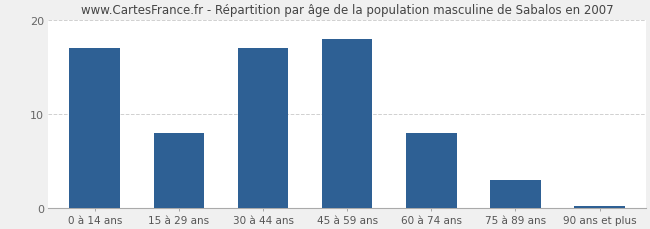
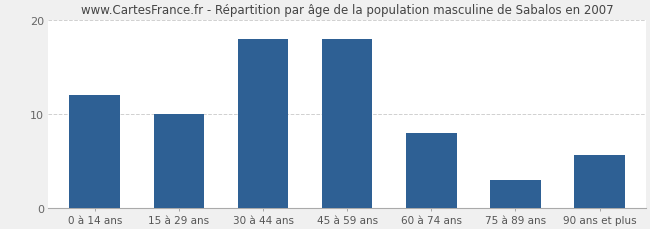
0 à 14 ans: 17.0 -> 12.0
15 à 29 ans: 8.0 -> 10.0
30 à 44 ans: 17.0 -> 18.0
90 ans et plus: 0.2 -> 5.6
